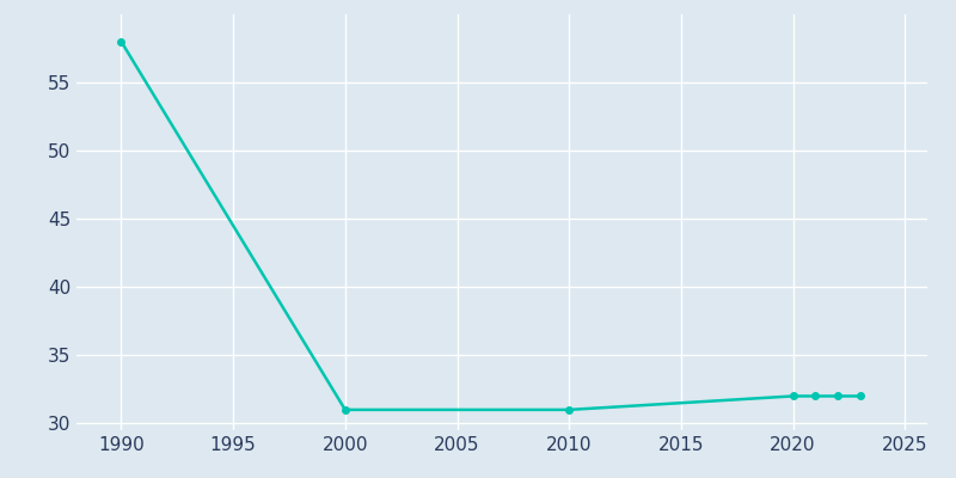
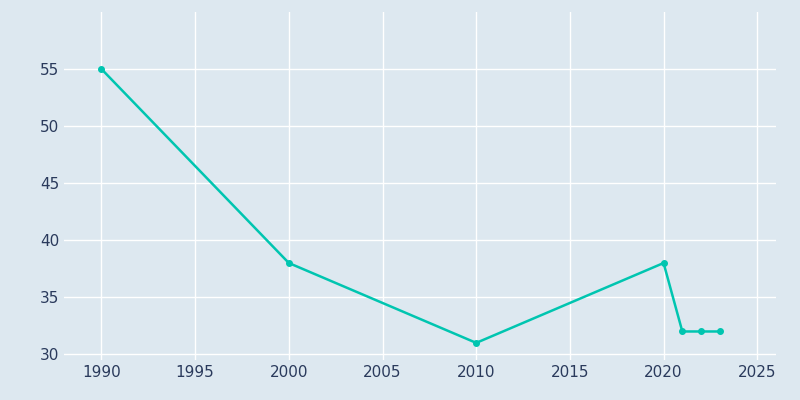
1990: 58 -> 55
2000: 31 -> 38
2020: 32 -> 38
